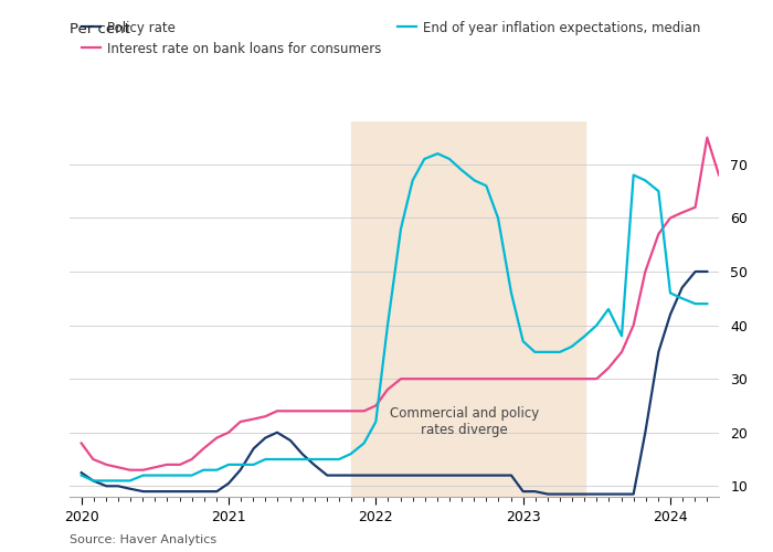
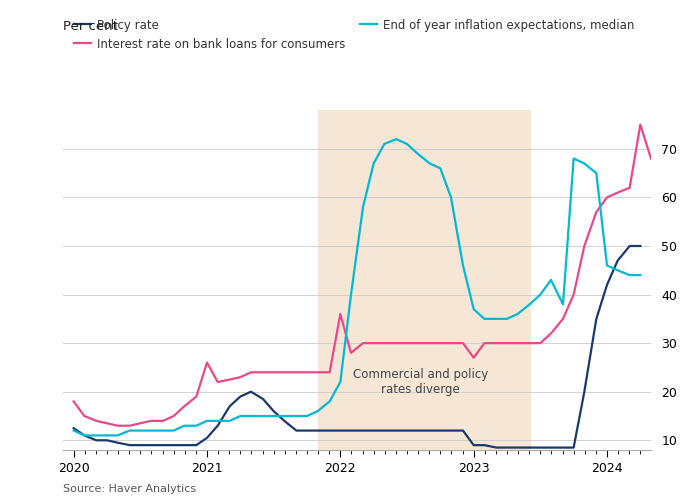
Interest rate on bank loans for consumers/2021: 20.0 -> 26.0
Interest rate on bank loans for consumers/2022: 25.0 -> 36.0
Interest rate on bank loans for consumers/2023: 30.0 -> 27.0
